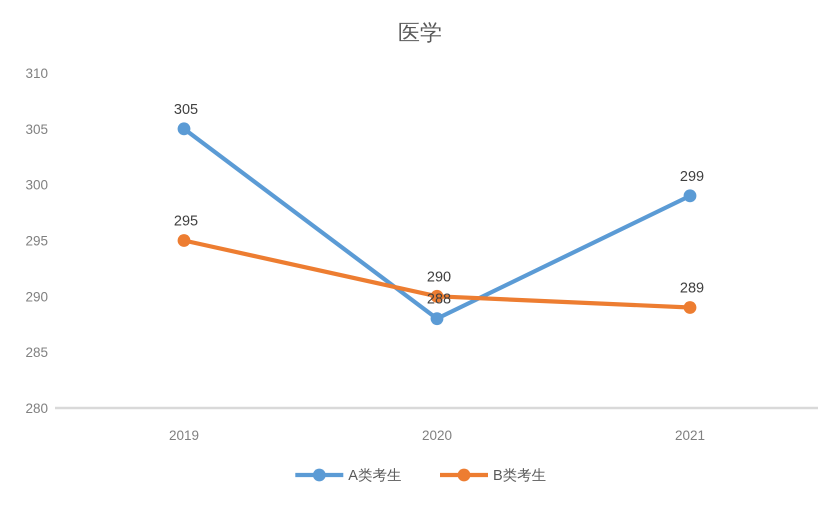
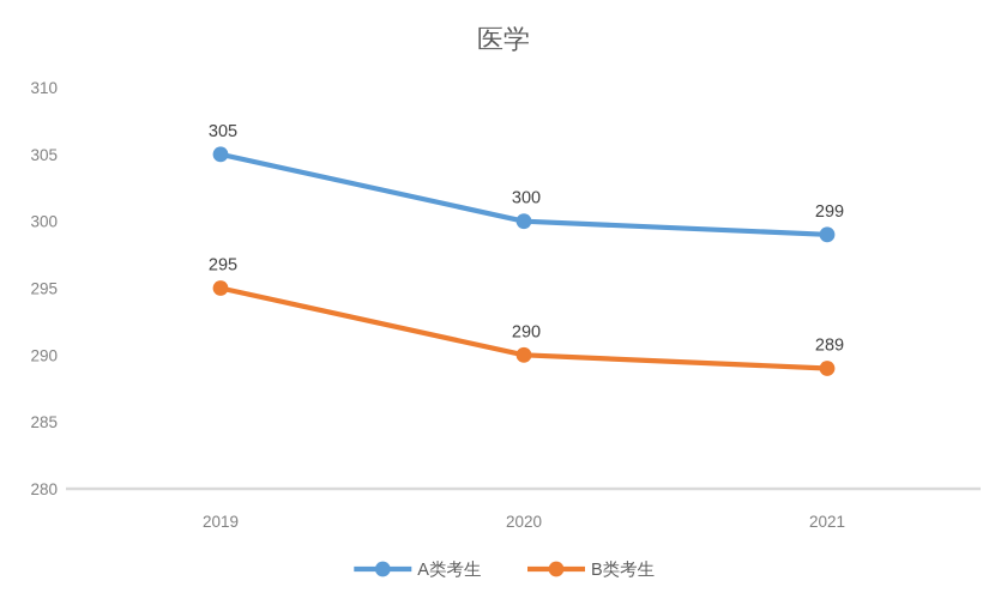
A类考生/2020: 288 -> 300
